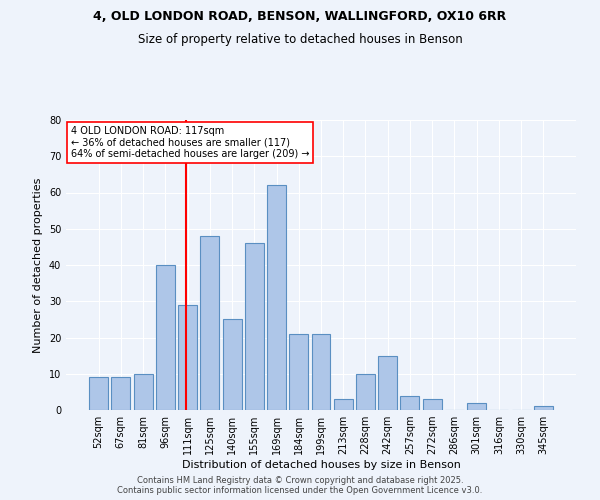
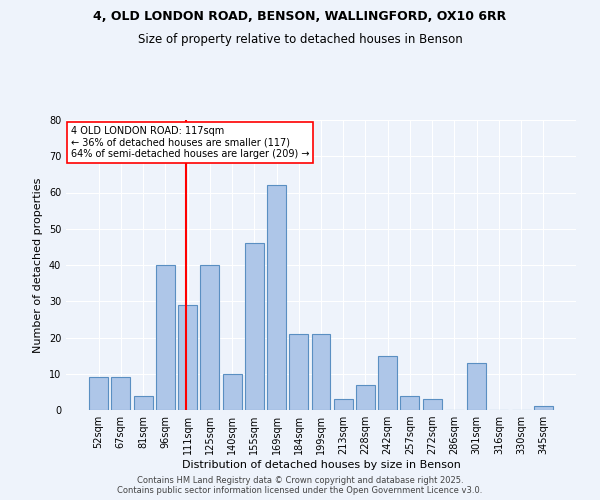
81sqm: 10 -> 4
125sqm: 48 -> 40
140sqm: 25 -> 10
228sqm: 10 -> 7
301sqm: 2 -> 13
